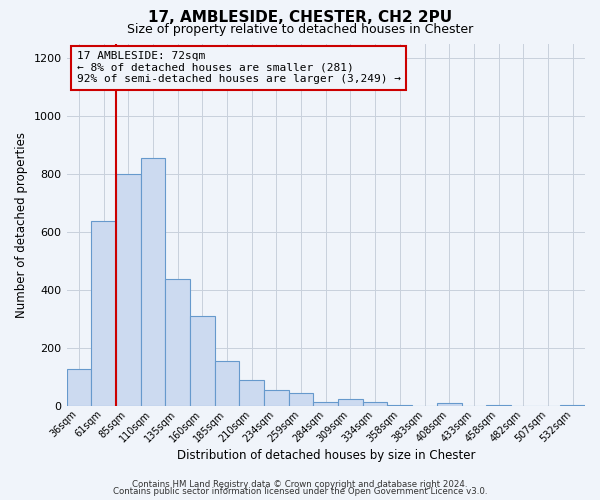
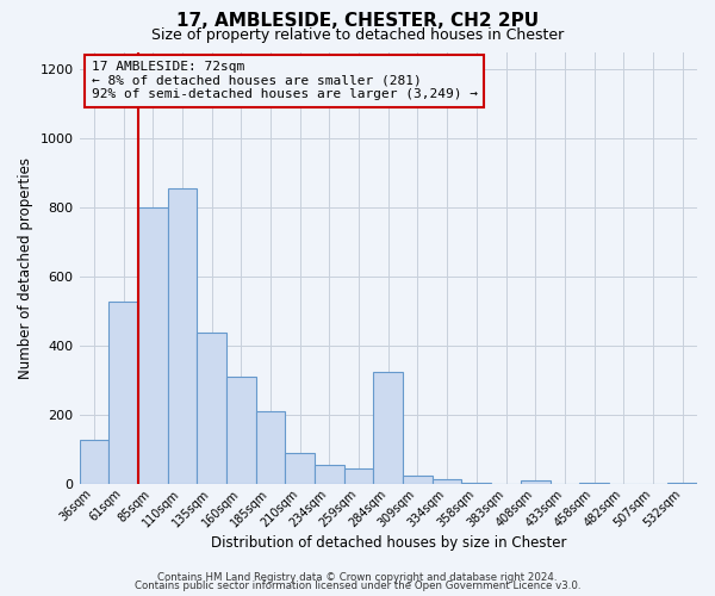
61sqm: 640 -> 530
185sqm: 155 -> 210
284sqm: 15 -> 325
